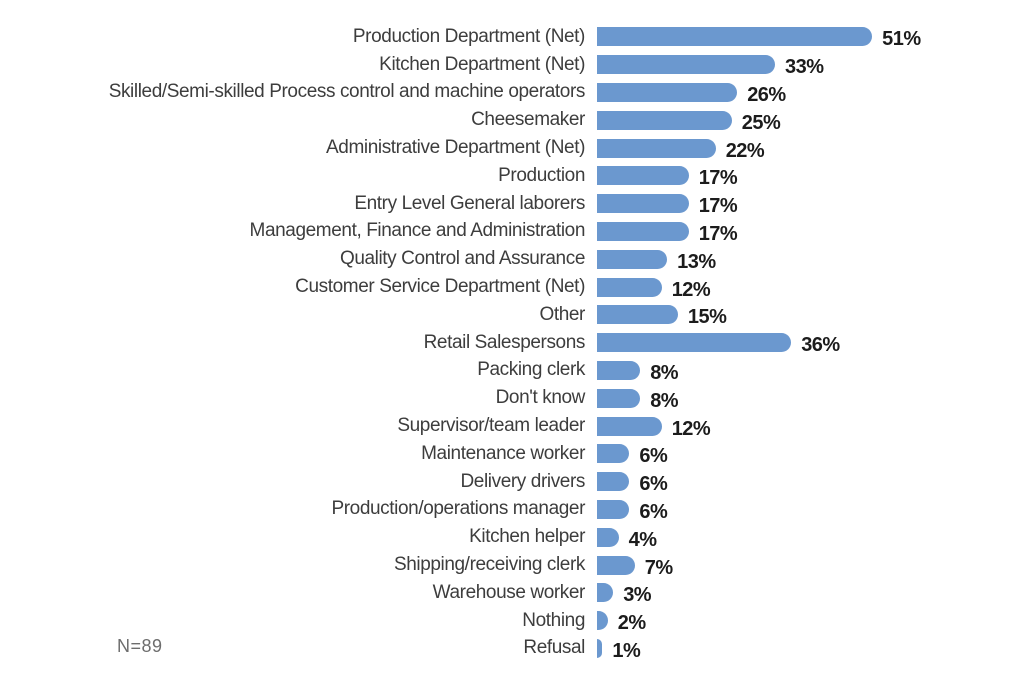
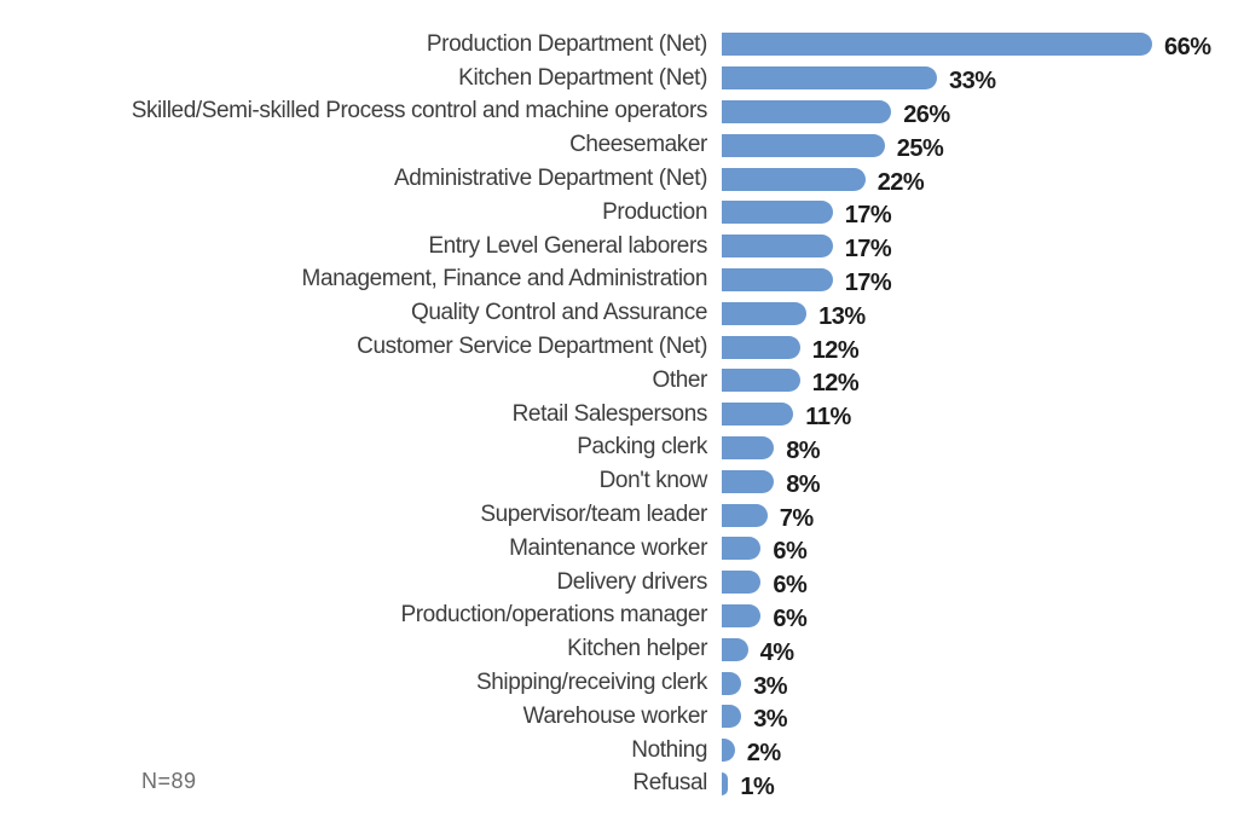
Production Department (Net): 51% -> 66%
Other: 15% -> 12%
Retail Salespersons: 36% -> 11%
Supervisor/team leader: 12% -> 7%
Shipping/receiving clerk: 7% -> 3%
